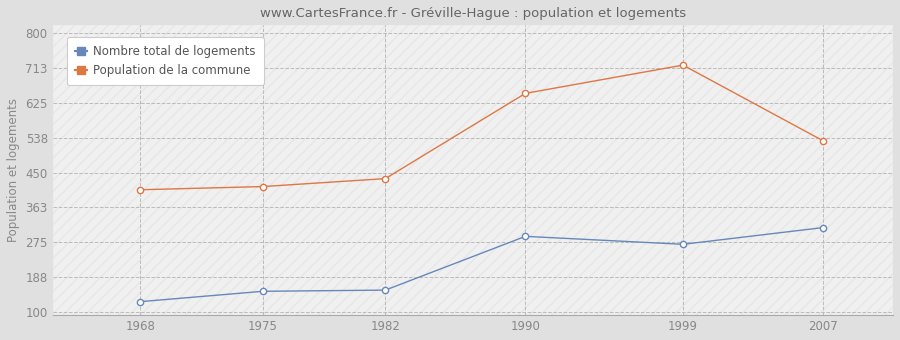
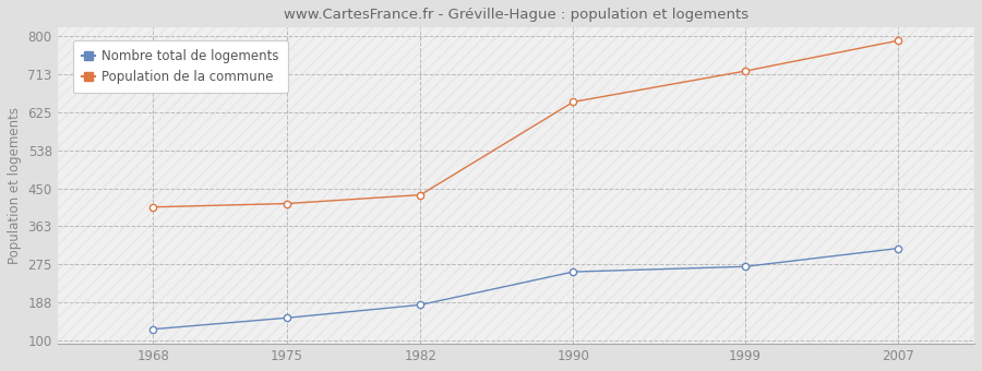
Nombre total de logements/1982: 155 -> 182
Nombre total de logements/1990: 290 -> 258
Population de la commune/2007: 530 -> 790
